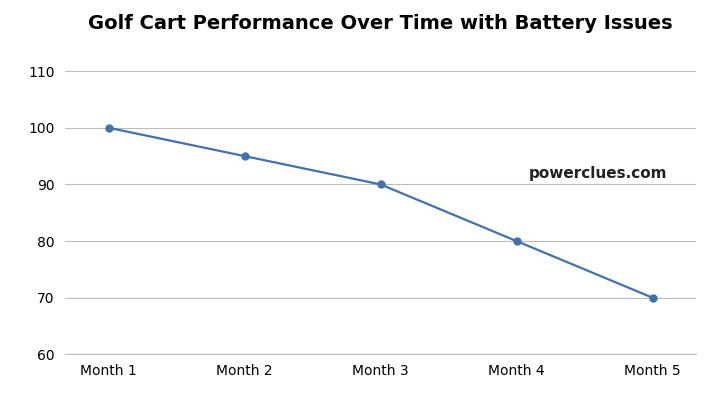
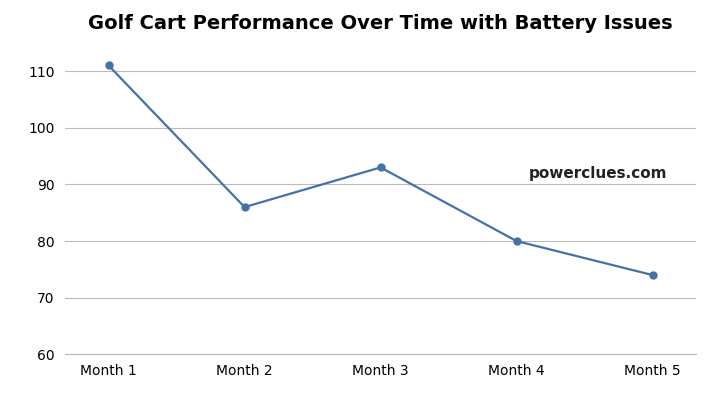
Month 1: 100 -> 111
Month 2: 95 -> 86
Month 3: 90 -> 93
Month 5: 70 -> 74
